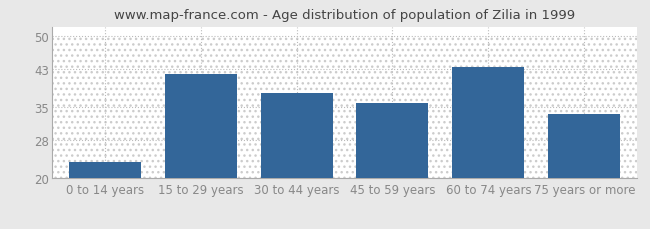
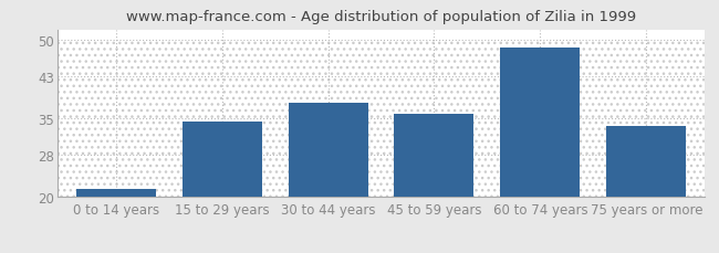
0 to 14 years: 23.5 -> 21.5
15 to 29 years: 42.0 -> 34.5
60 to 74 years: 43.5 -> 48.5
